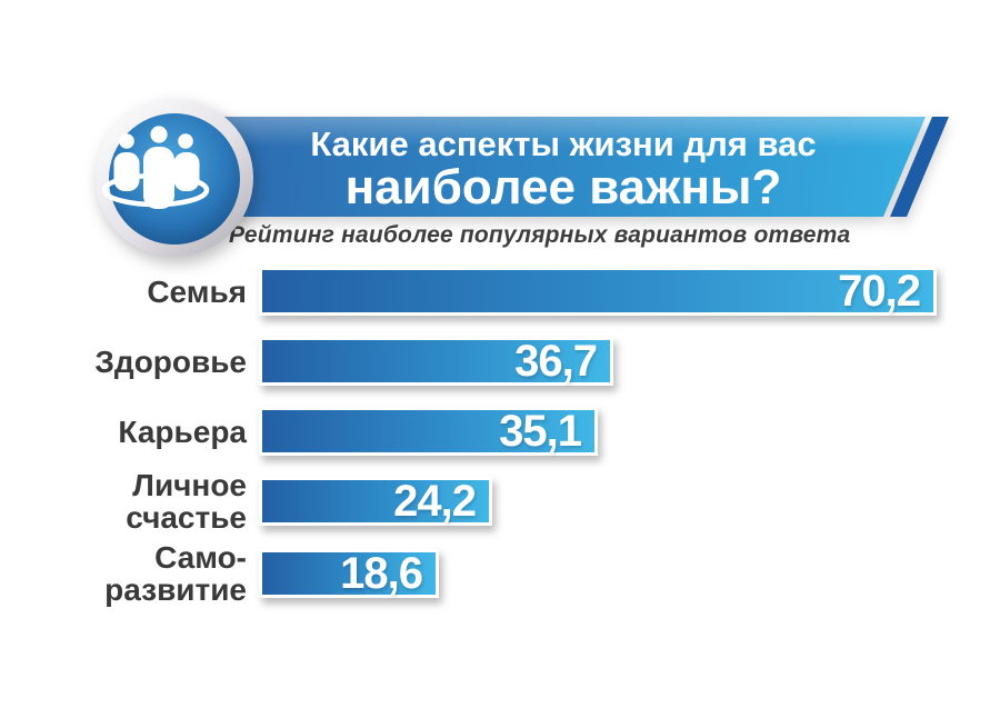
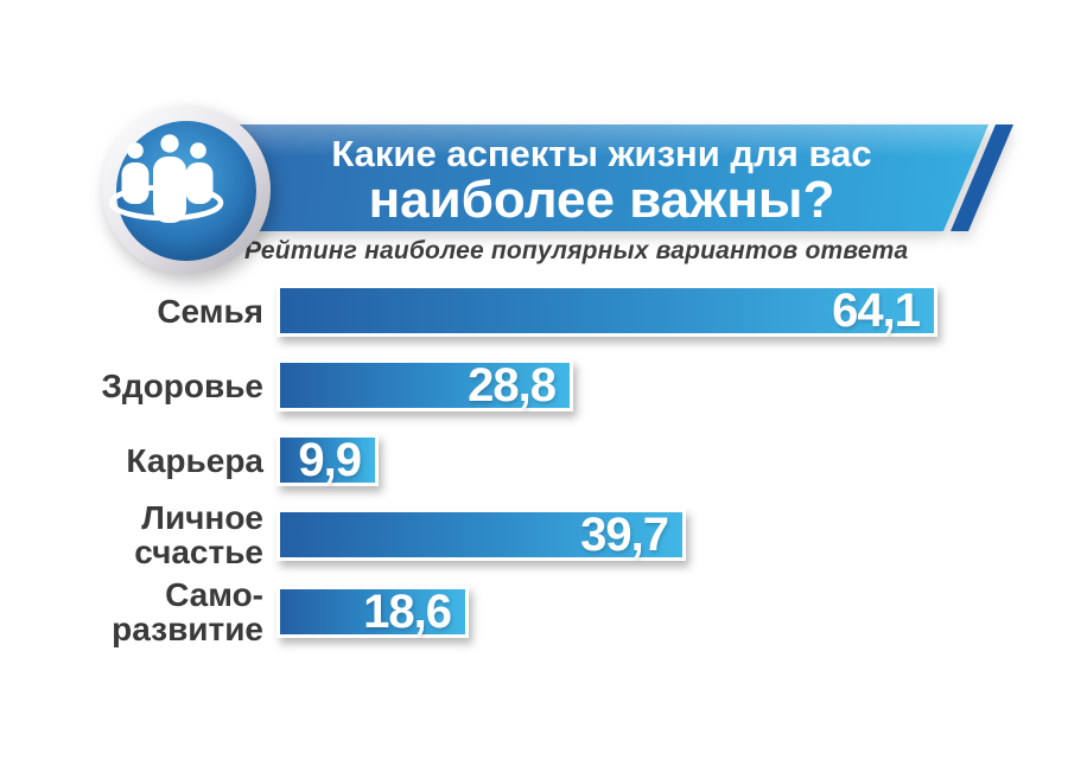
Семья: 70,2 -> 64,1
Здоровье: 36,7 -> 28,8
Карьера: 35,1 -> 9,9
Личное счастье: 24,2 -> 39,7
